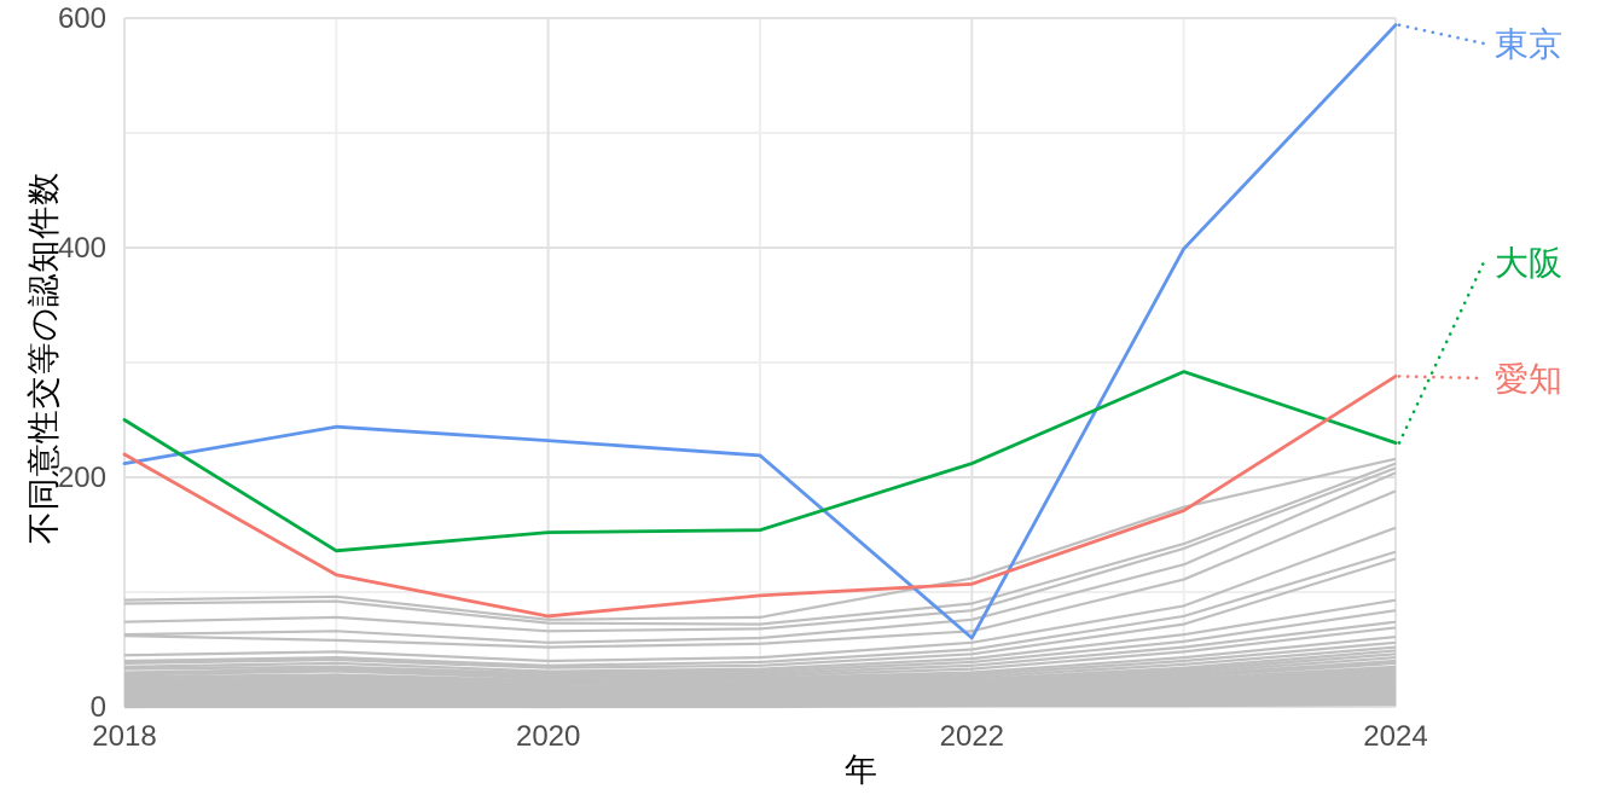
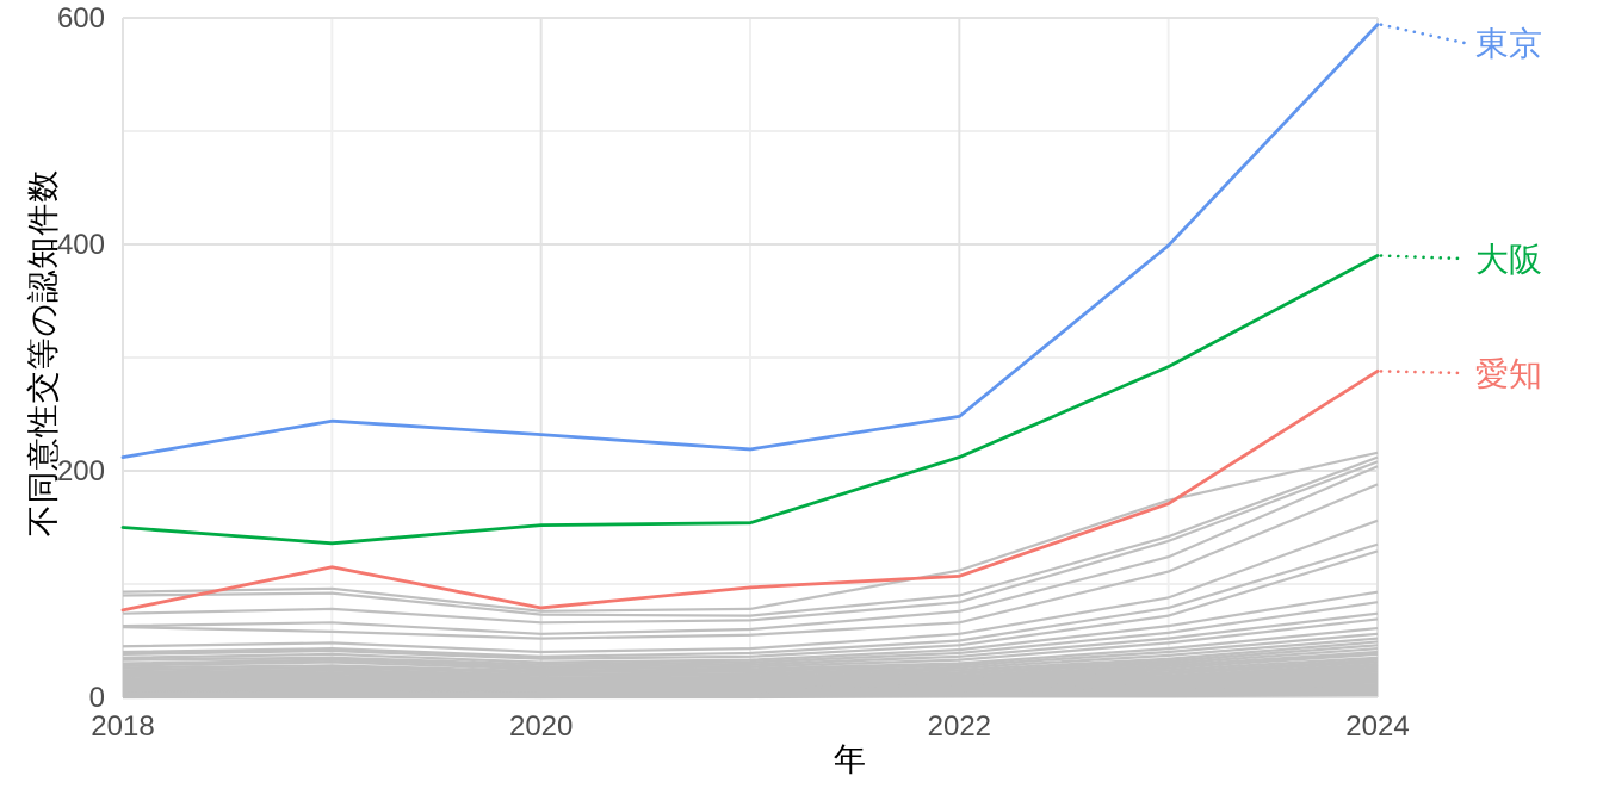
大阪/2018: 250 -> 150
愛知/2018: 220 -> 80
東京/2022: 60 -> 250
大阪/2024: 230 -> 390
